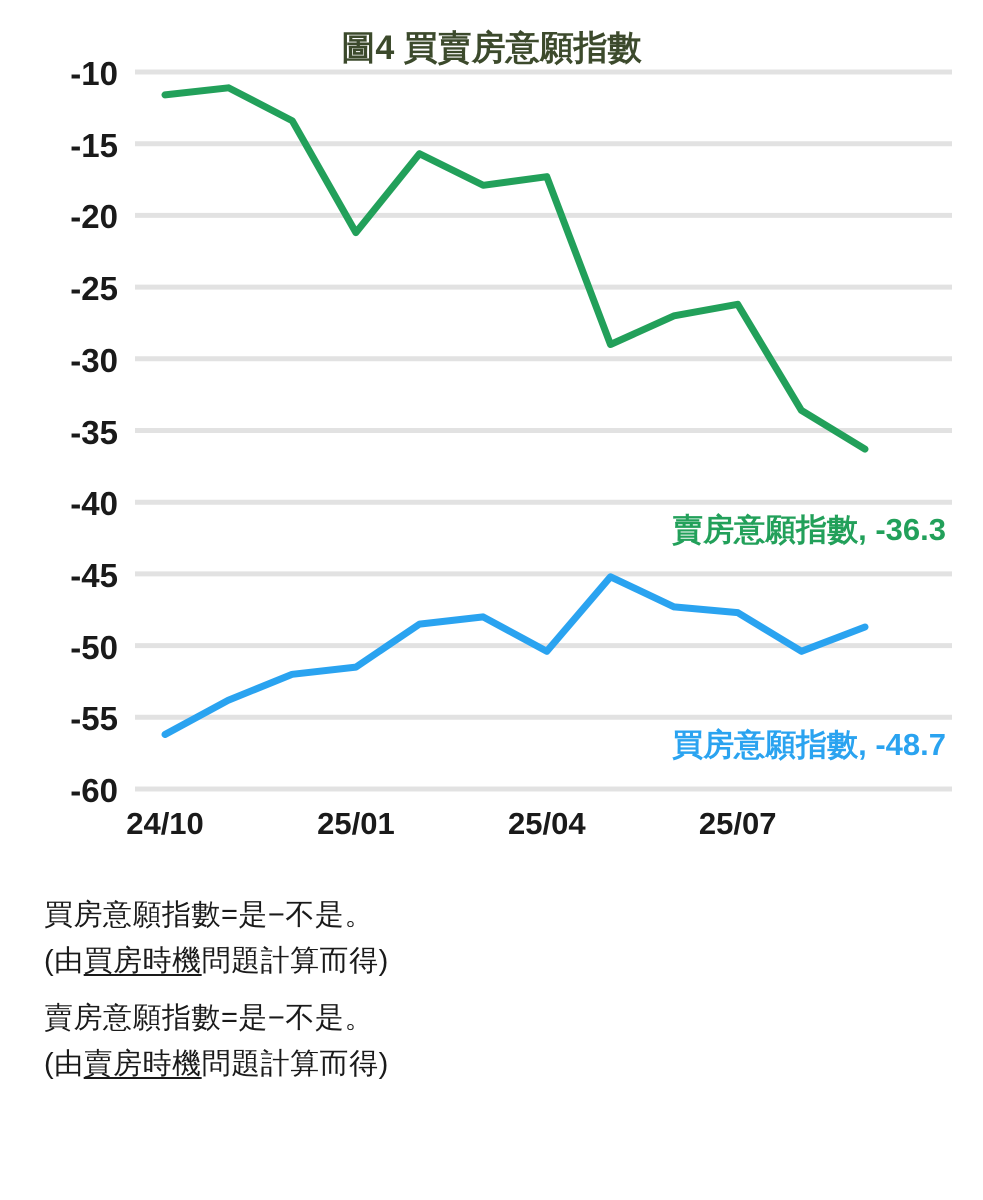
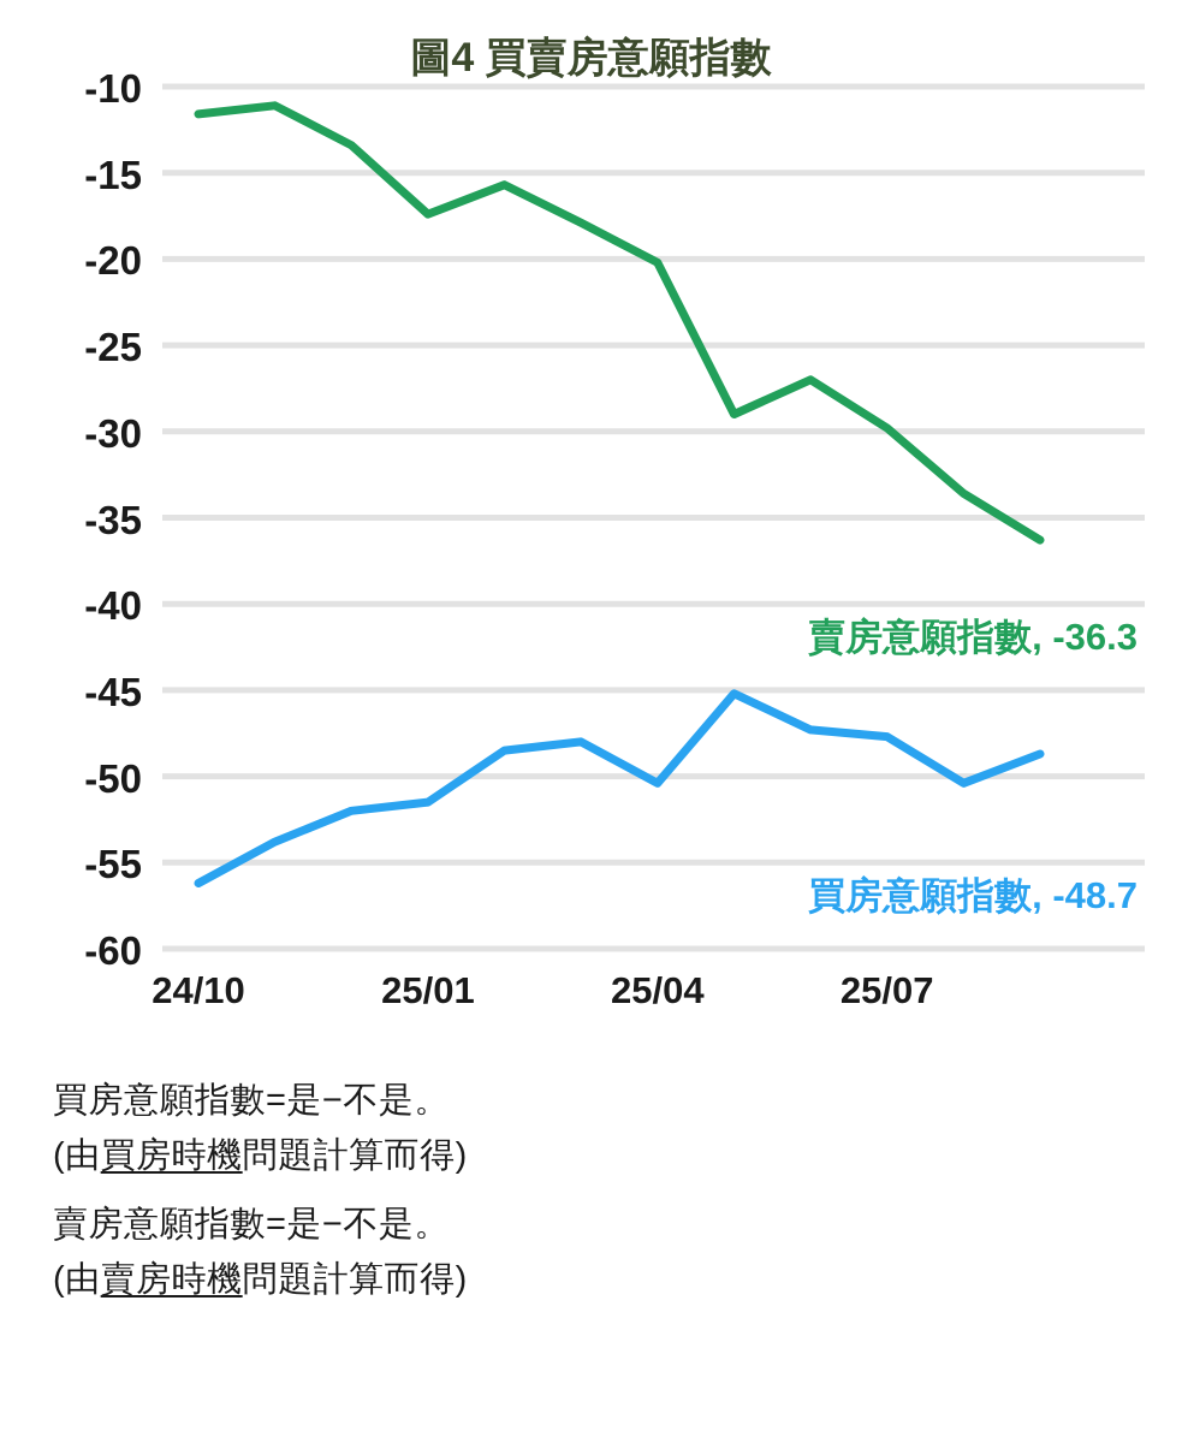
賣房意願指數/25/01: -21.2 -> -17.4
賣房意願指數/25/04: -17.3 -> -20.2
賣房意願指數/25/07: -26.2 -> -29.8
